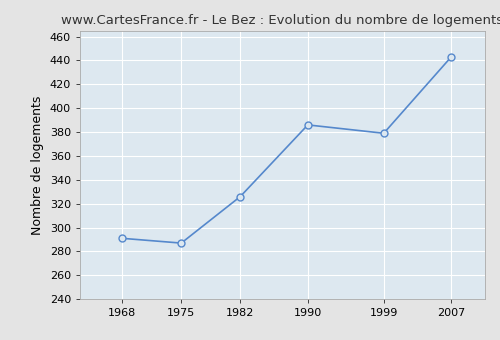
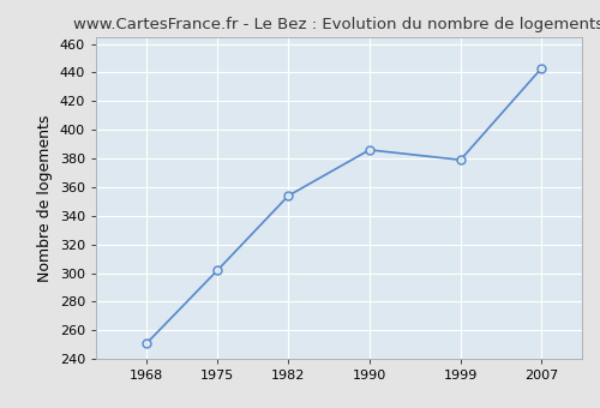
1968: 291 -> 251
1975: 287 -> 302
1982: 326 -> 354
